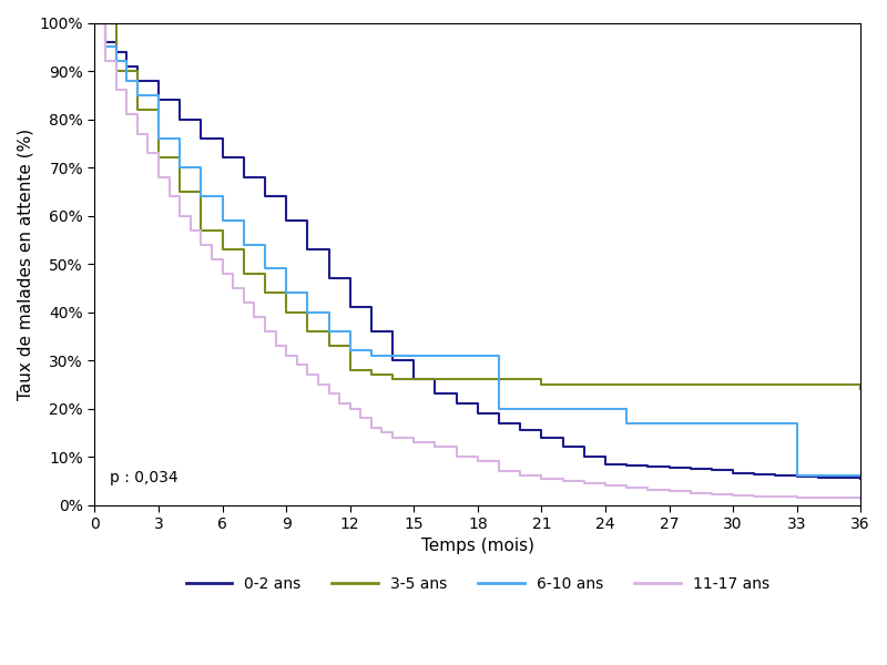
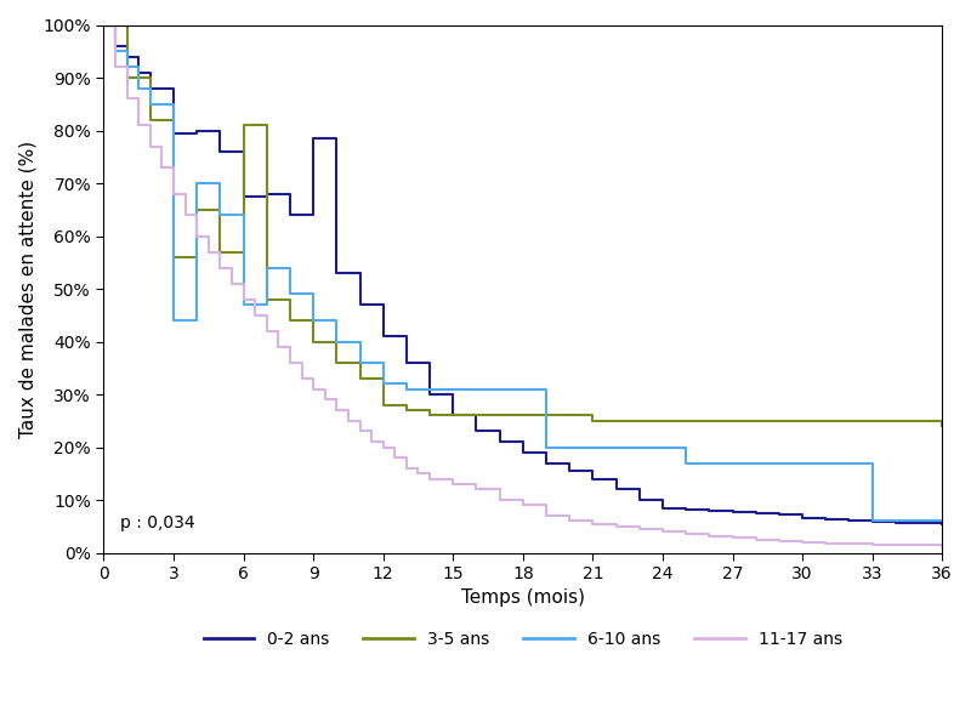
0-2 ans/3: 84.0% -> 79.5%
3-5 ans/3: 72% -> 56%
6-10 ans/3: 76% -> 44%
0-2 ans/6: 72.0% -> 67.5%
3-5 ans/6: 53% -> 81%
6-10 ans/6: 59% -> 47%
0-2 ans/9: 59.0% -> 78.5%
